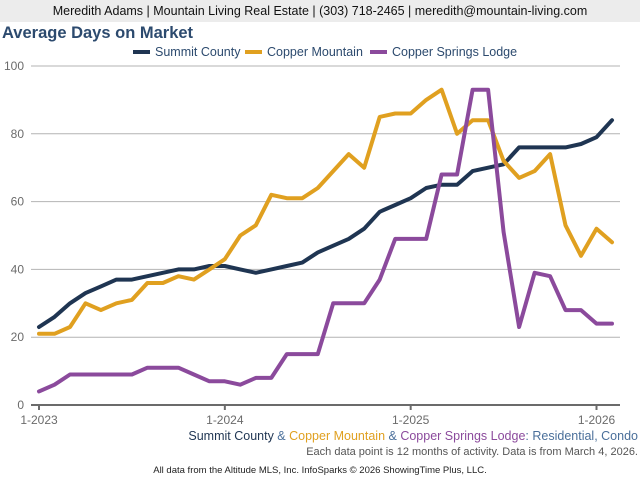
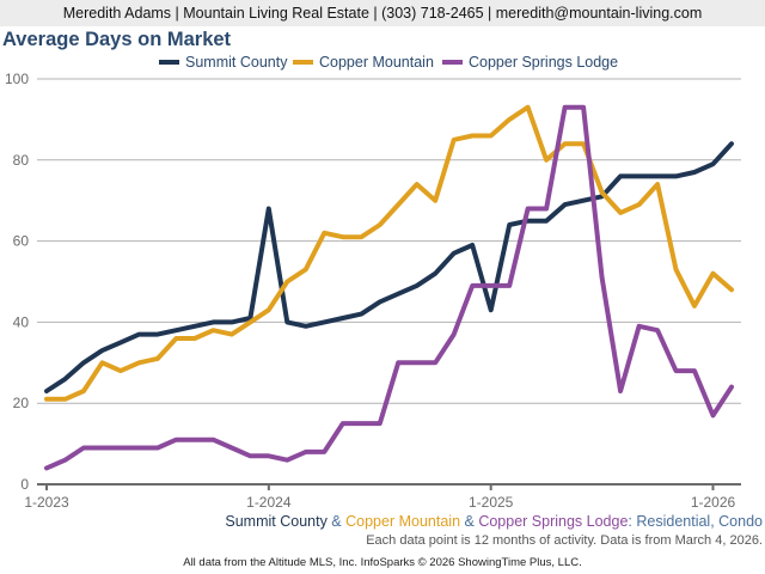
Summit County/1-2024: 41 -> 68
Summit County/1-2025: 61 -> 43
Copper Springs Lodge/1-2026: 24 -> 17
